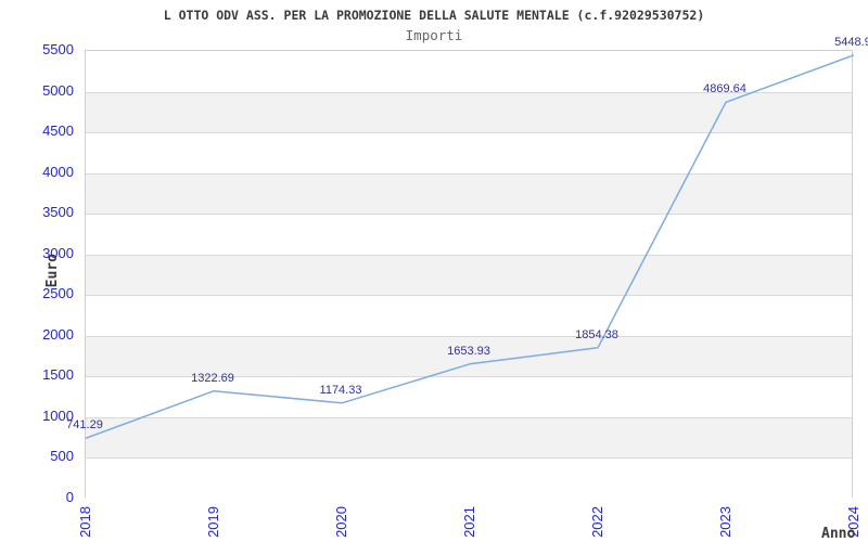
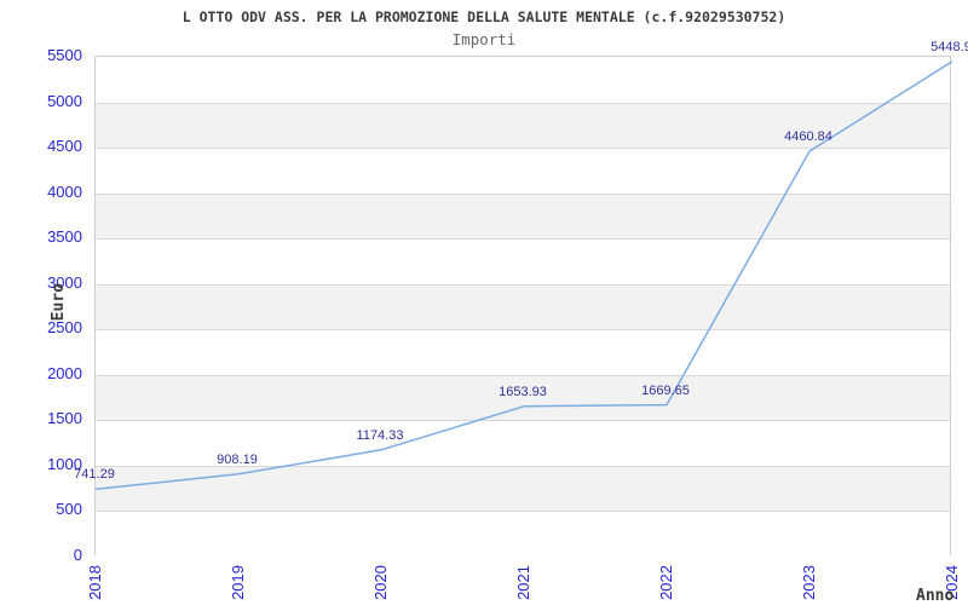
2019: 1322.69 -> 908.19
2022: 1854.38 -> 1669.65
2023: 4869.64 -> 4460.84
